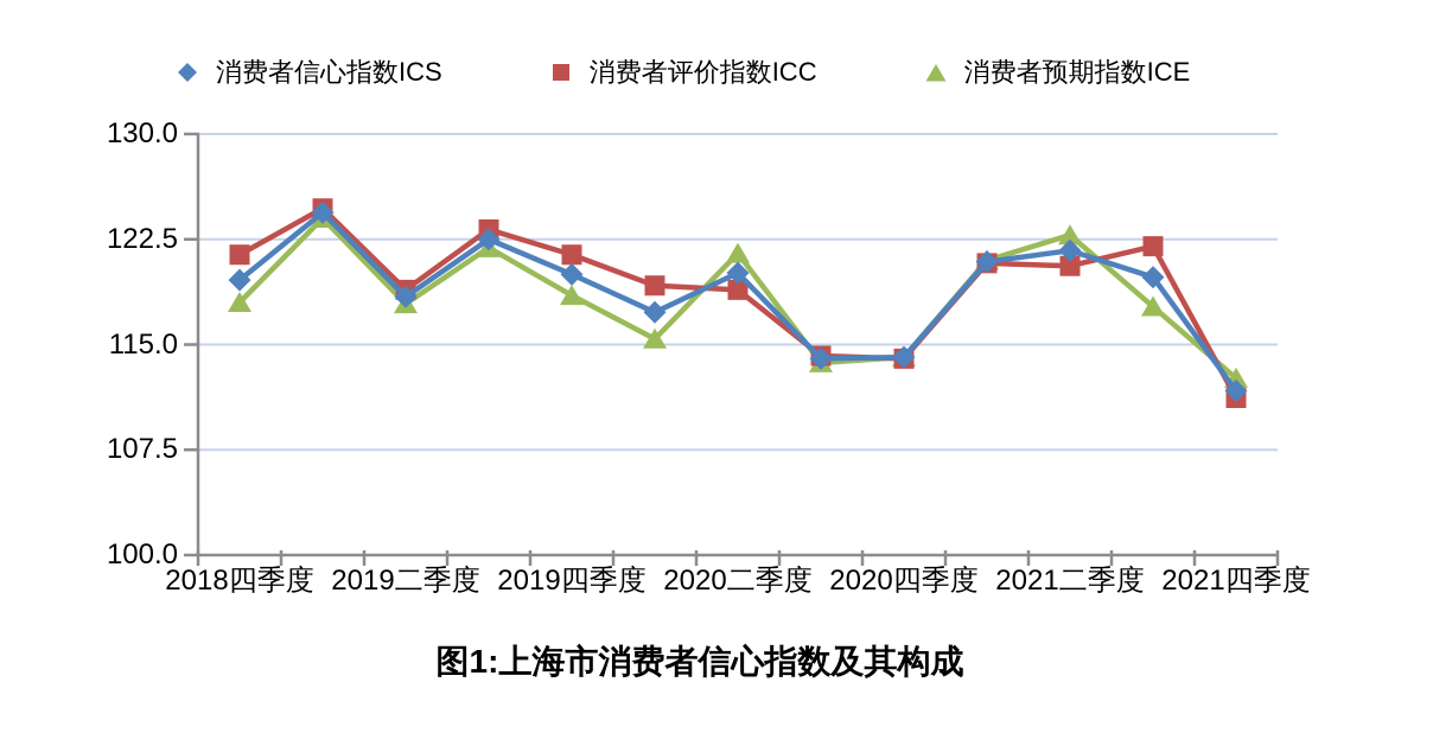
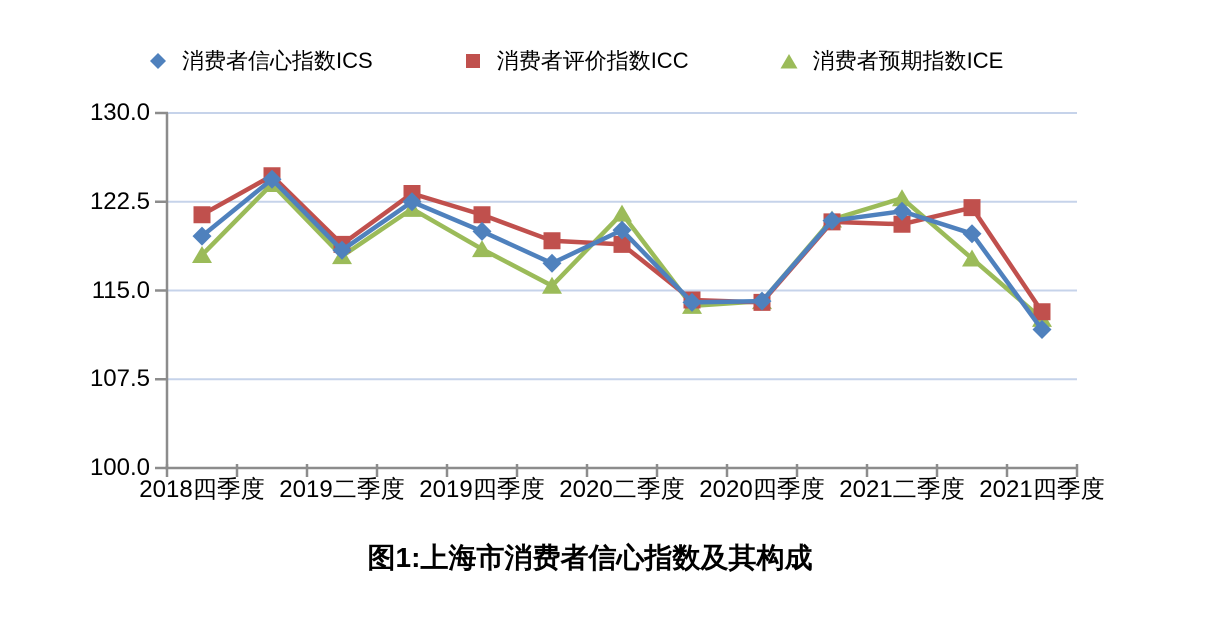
消费者评价指数ICC/2021四季度: 111.2 -> 113.2
